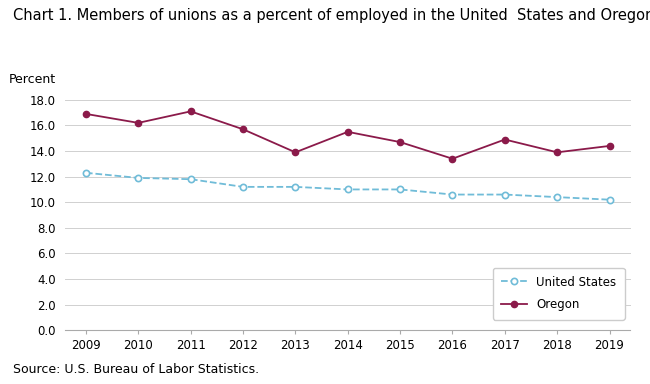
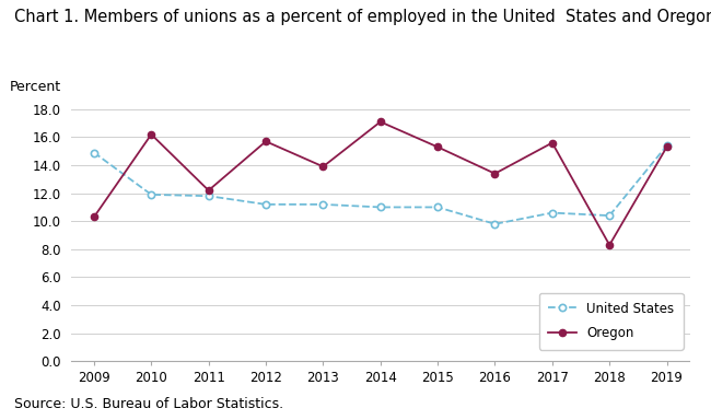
United States/2009: 12.3 -> 14.9
Oregon/2009: 16.9 -> 10.3
Oregon/2011: 17.1 -> 12.2
Oregon/2014: 15.5 -> 17.1
Oregon/2015: 14.7 -> 15.3
United States/2016: 10.6 -> 9.8
Oregon/2017: 14.9 -> 15.6
Oregon/2018: 13.9 -> 8.3
United States/2019: 10.2 -> 15.4
Oregon/2019: 14.4 -> 15.3
